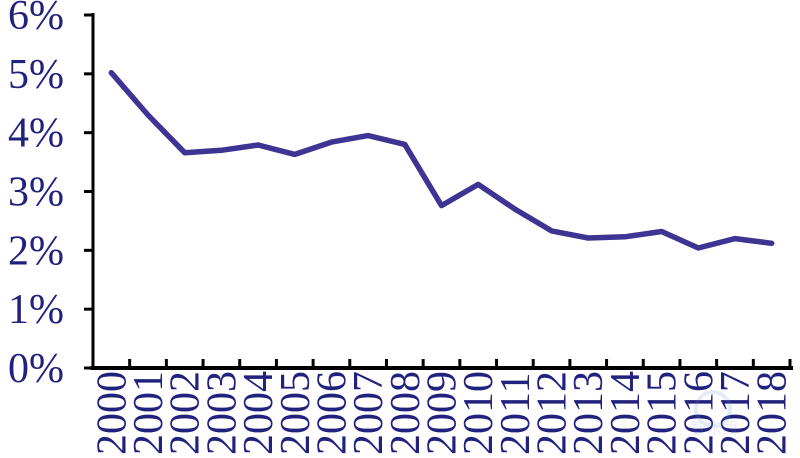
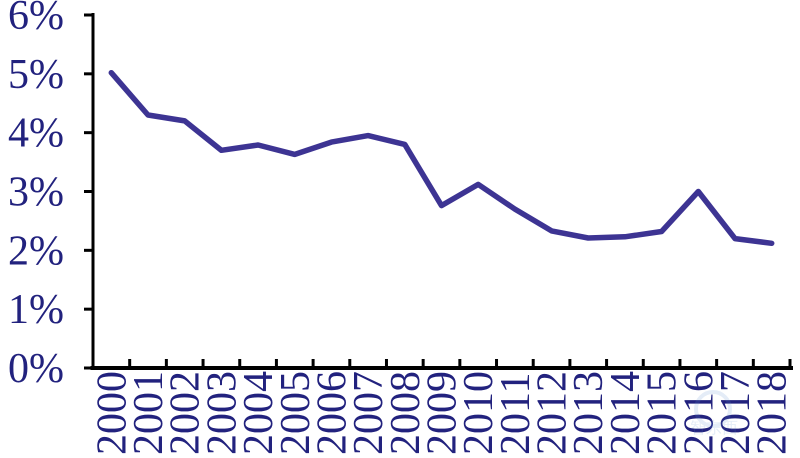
2002: 3.7% -> 4.2%
2016: 2.0% -> 3.0%
